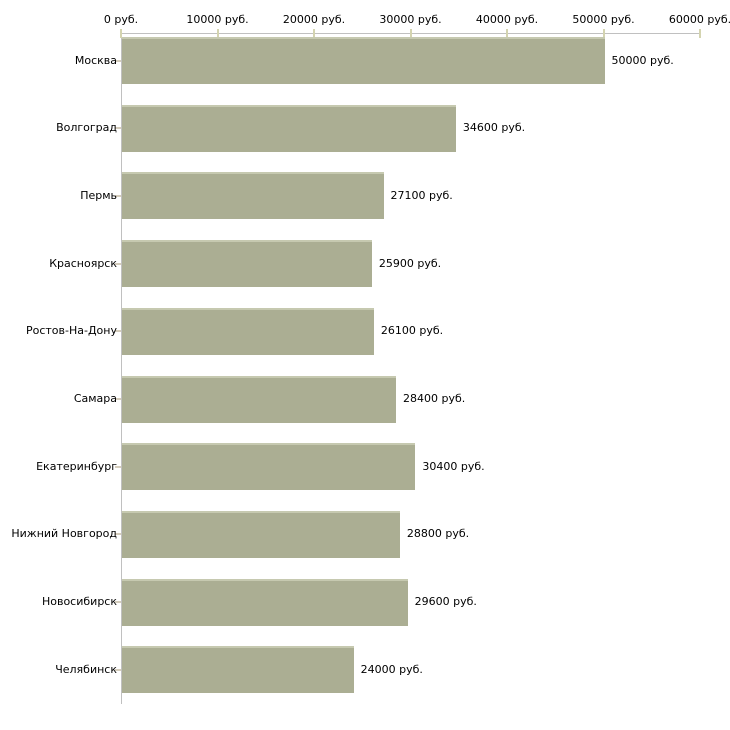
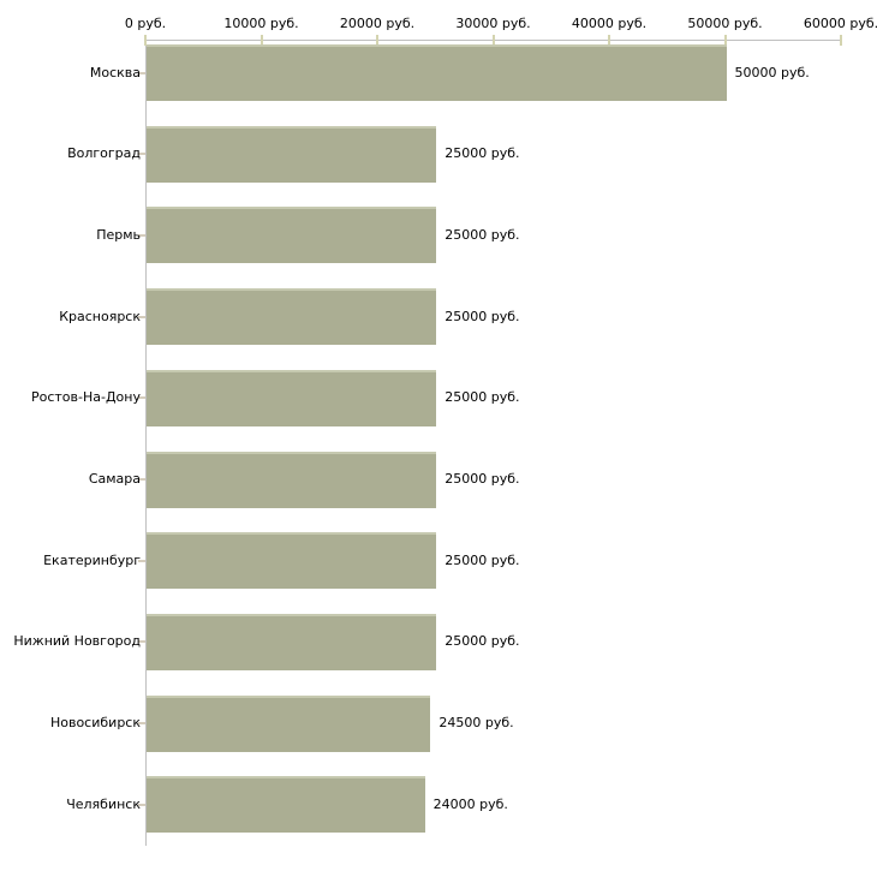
Волгоград: 34600 -> 25000
Пермь: 27100 -> 25000
Красноярск: 25900 -> 25000
Ростов-На-Дону: 26100 -> 25000
Самара: 28400 -> 25000
Екатеринбург: 30400 -> 25000
Нижний Новгород: 28800 -> 25000
Новосибирск: 29600 -> 24500
